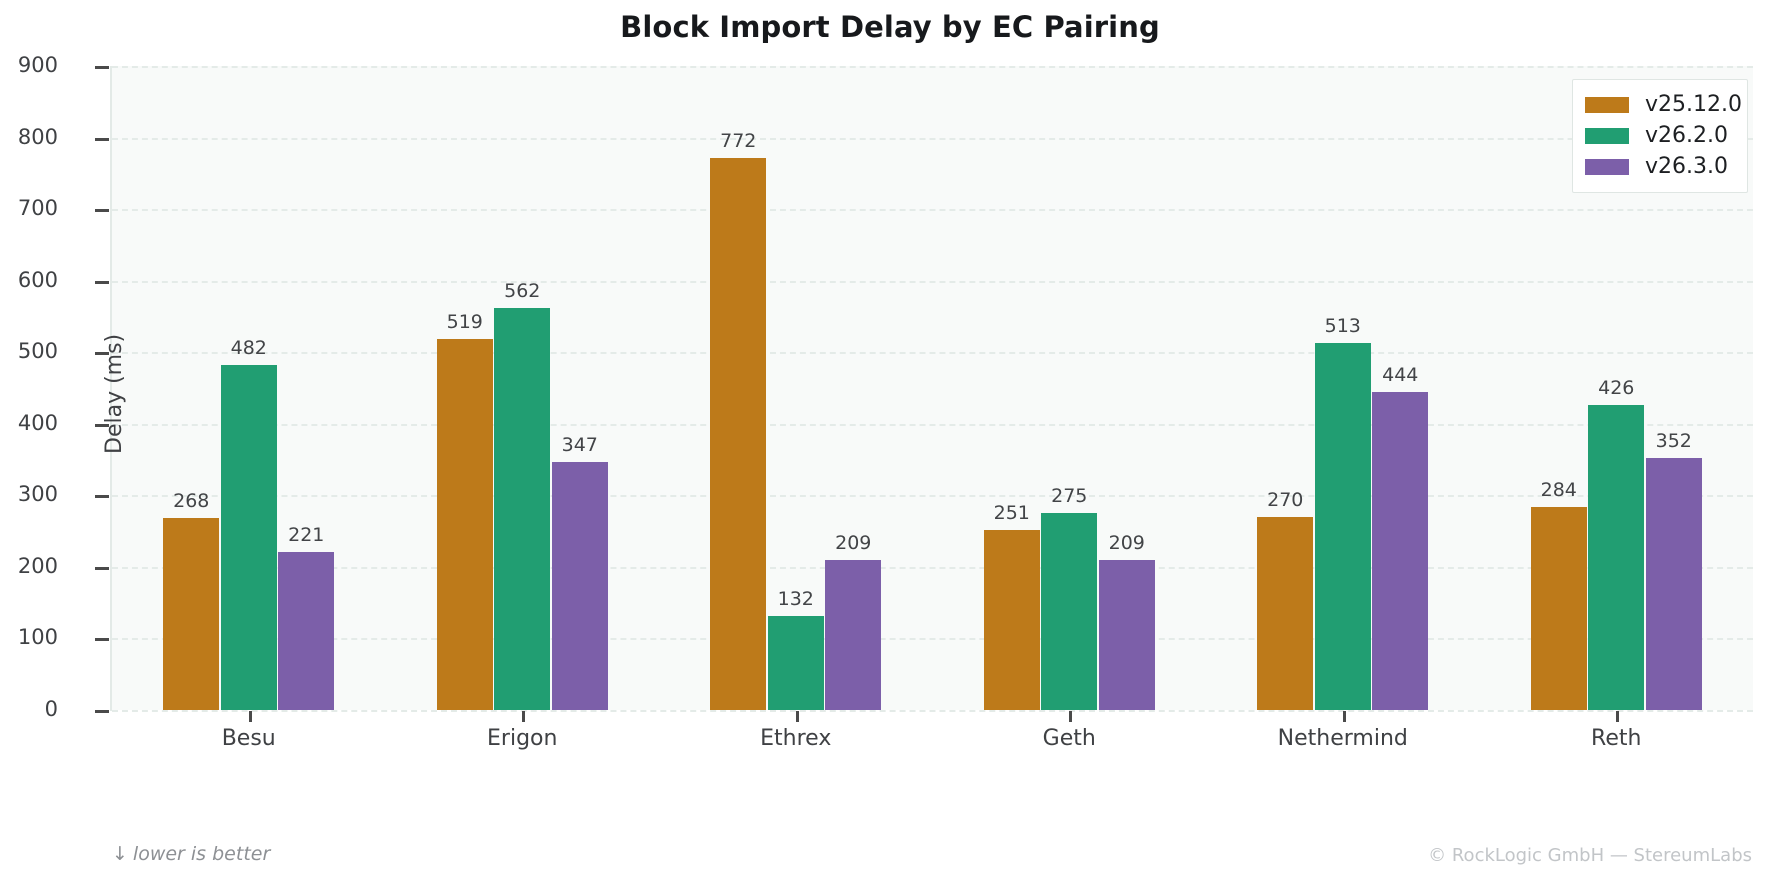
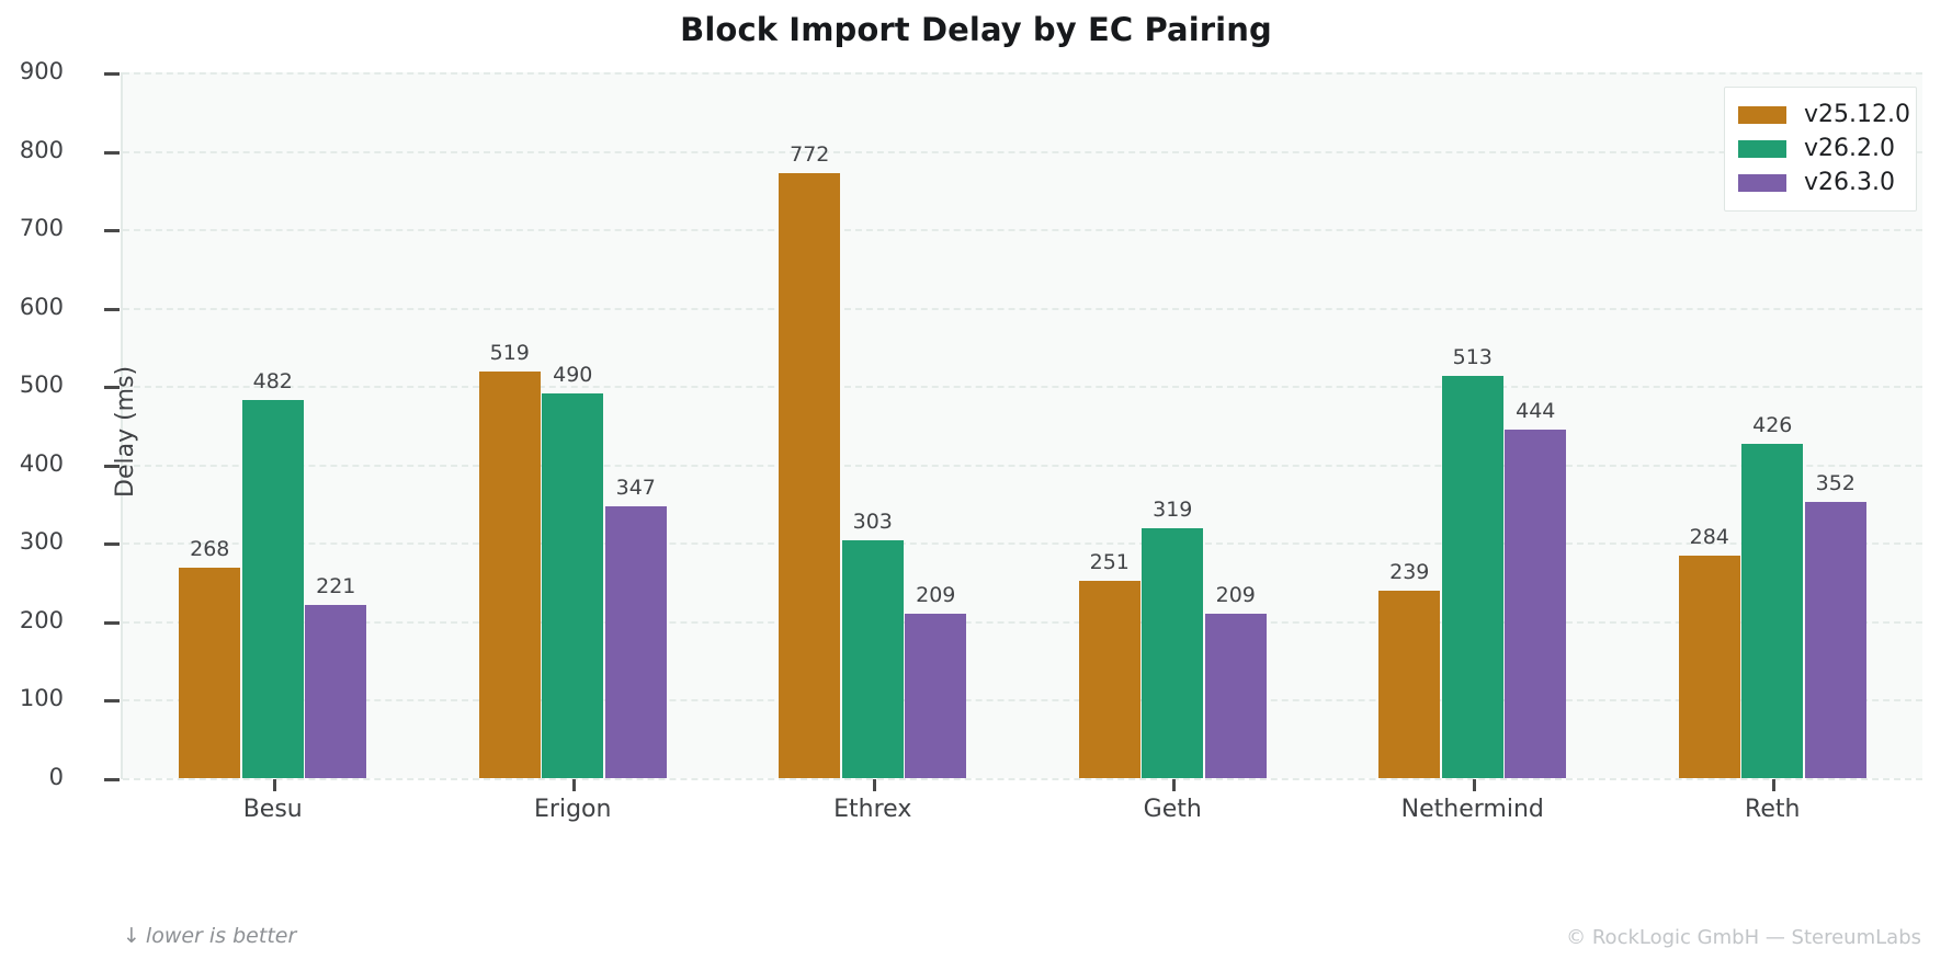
v26.2.0/Erigon: 562 -> 490
v26.2.0/Ethrex: 132 -> 303
v26.2.0/Geth: 275 -> 319
v25.12.0/Nethermind: 270 -> 239
